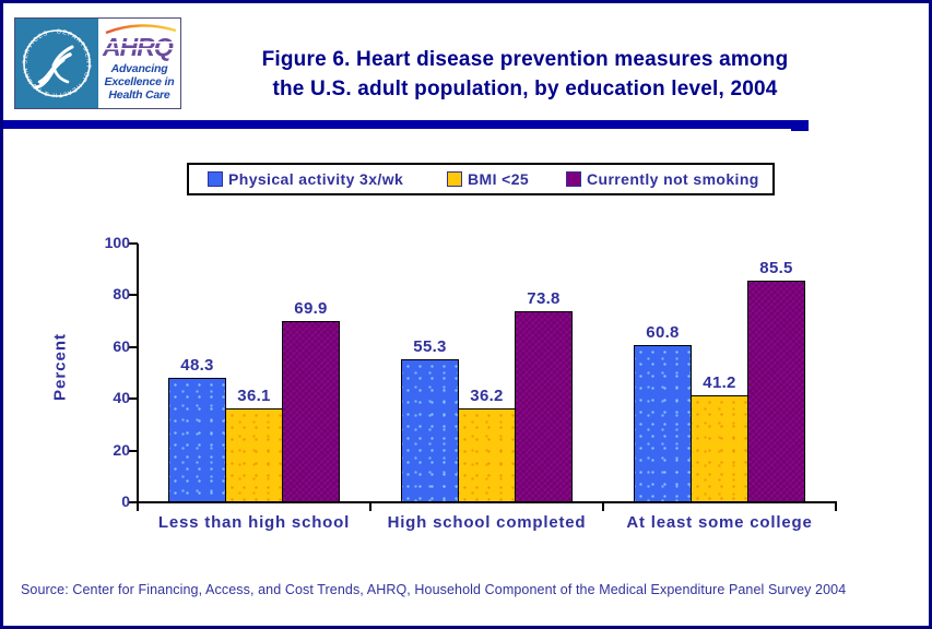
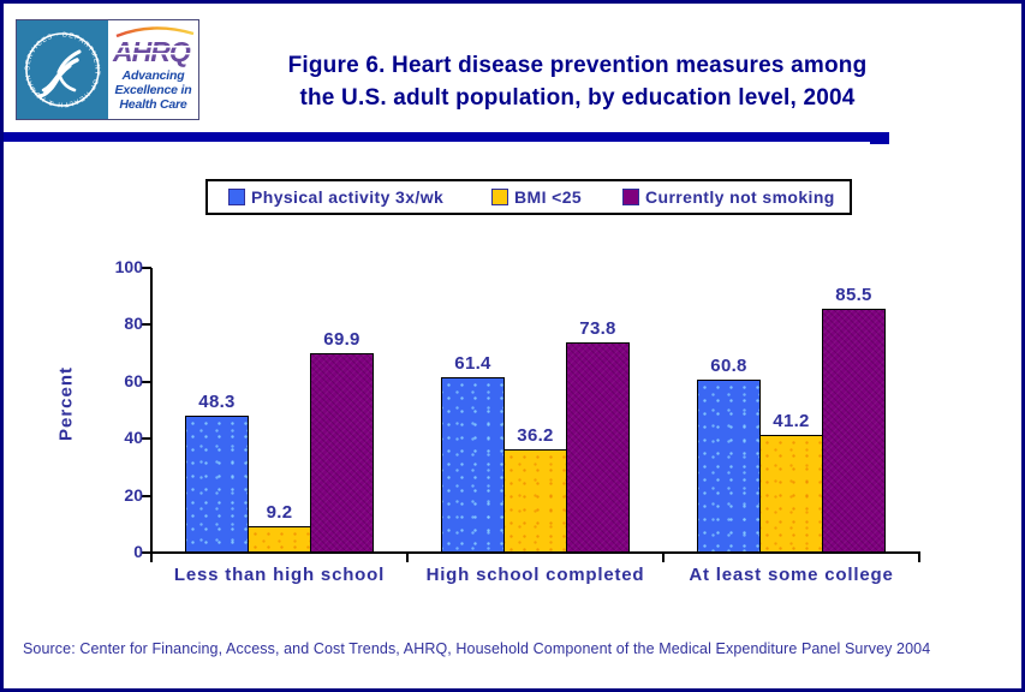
BMI <25/Less than high school: 36.1 -> 9.2
Physical activity 3x/wk/High school completed: 55.3 -> 61.4
